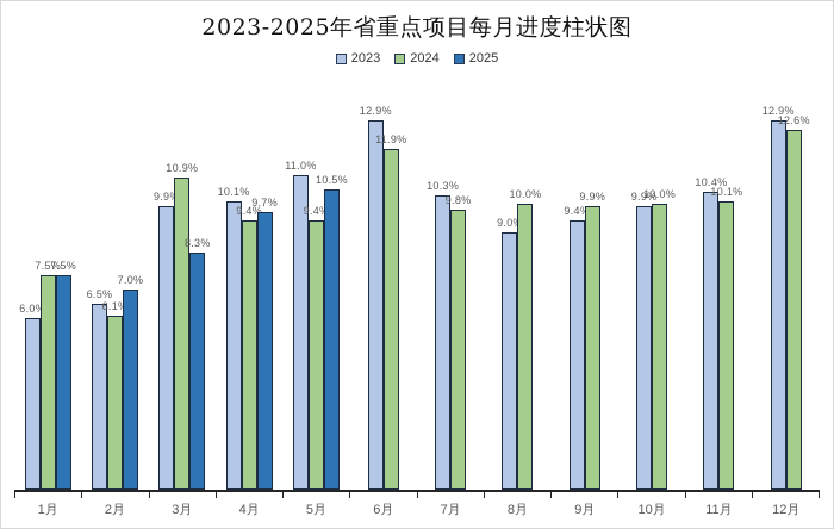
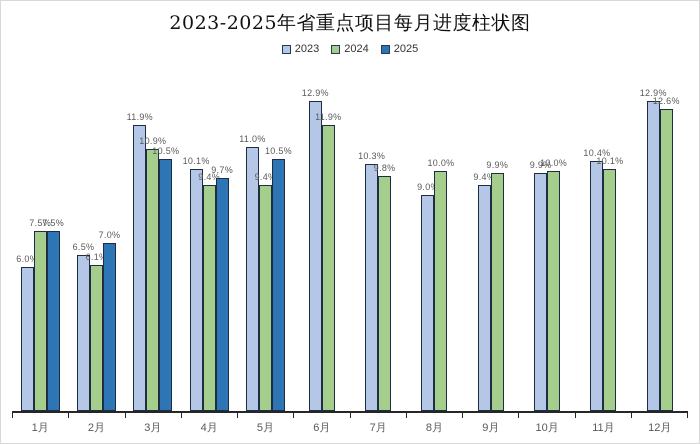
2023/3月: 9.9% -> 11.9%
2025/3月: 8.3% -> 10.5%
